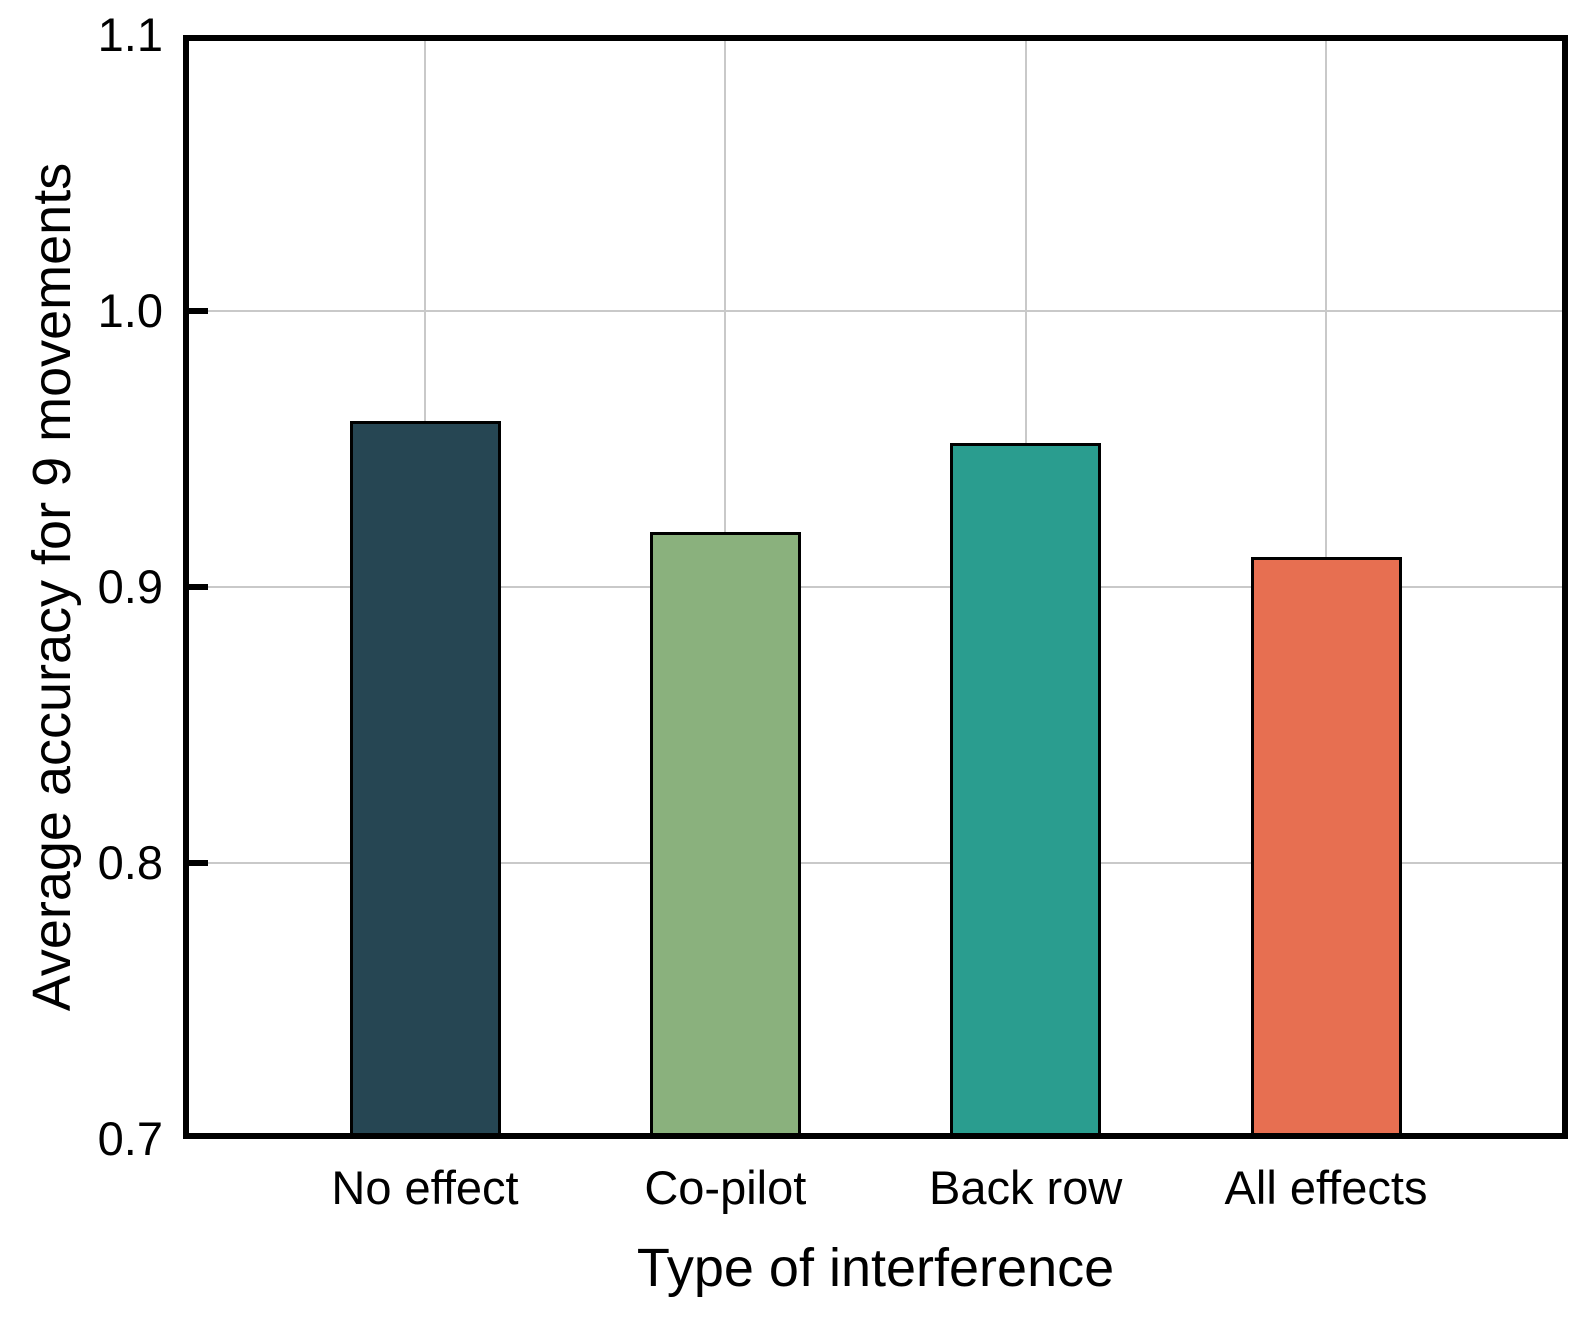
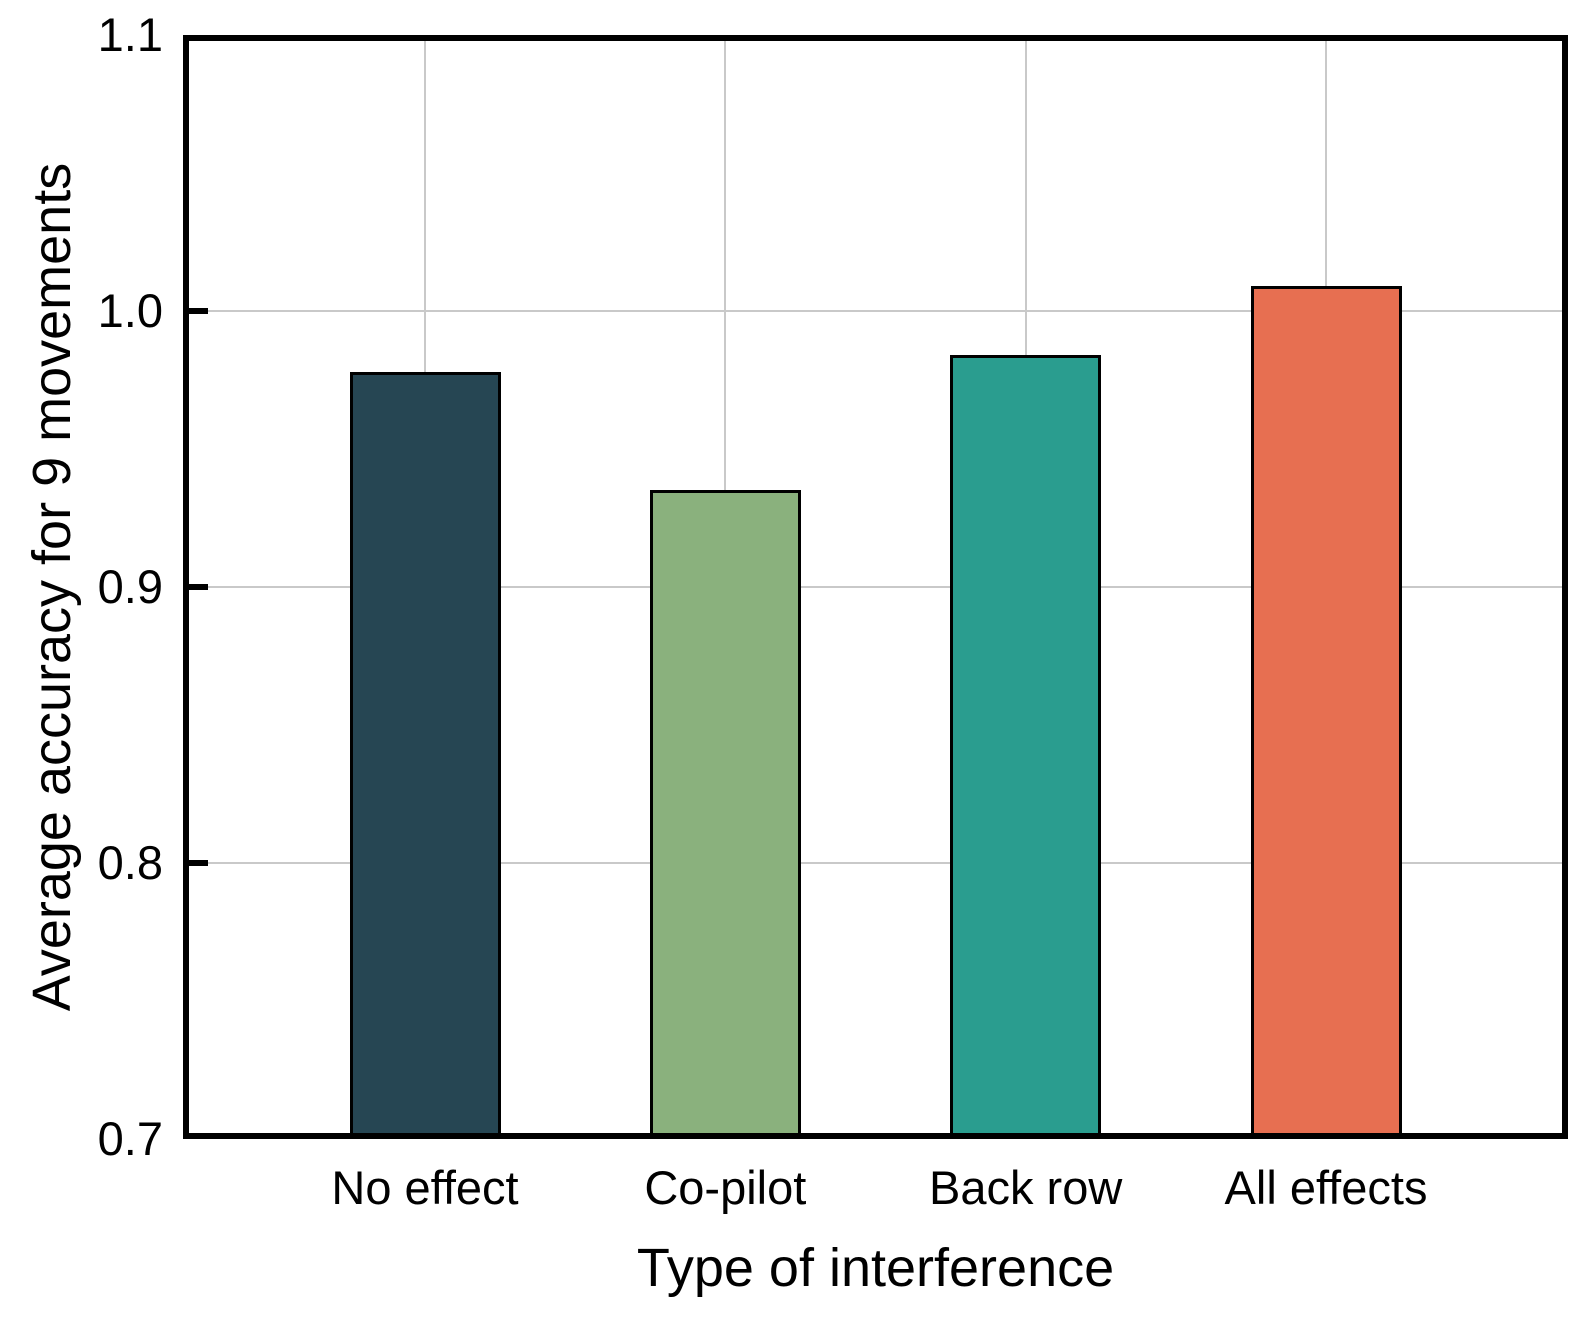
No effect: 0.960 -> 0.978
Co-pilot: 0.920 -> 0.935
Back row: 0.952 -> 0.984
All effects: 0.911 -> 1.009
